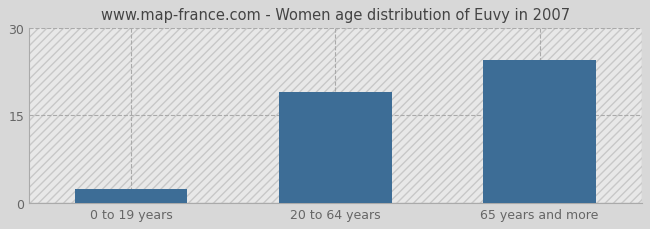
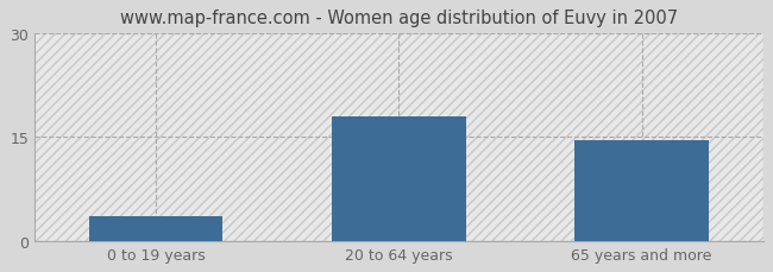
0 to 19 years: 2.4 -> 3.5
20 to 64 years: 19.0 -> 18.0
65 years and more: 24.4 -> 14.5
